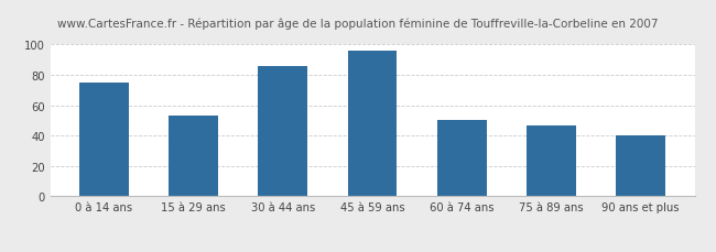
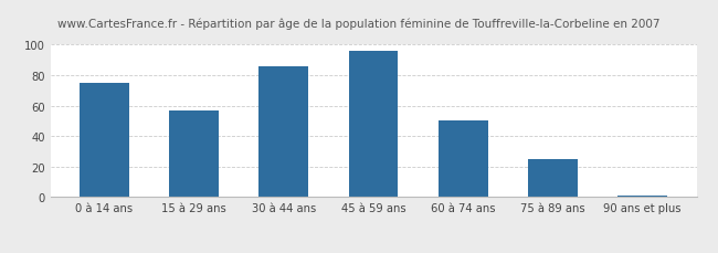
15 à 29 ans: 53 -> 57
75 à 89 ans: 47 -> 25
90 ans et plus: 40 -> 1
